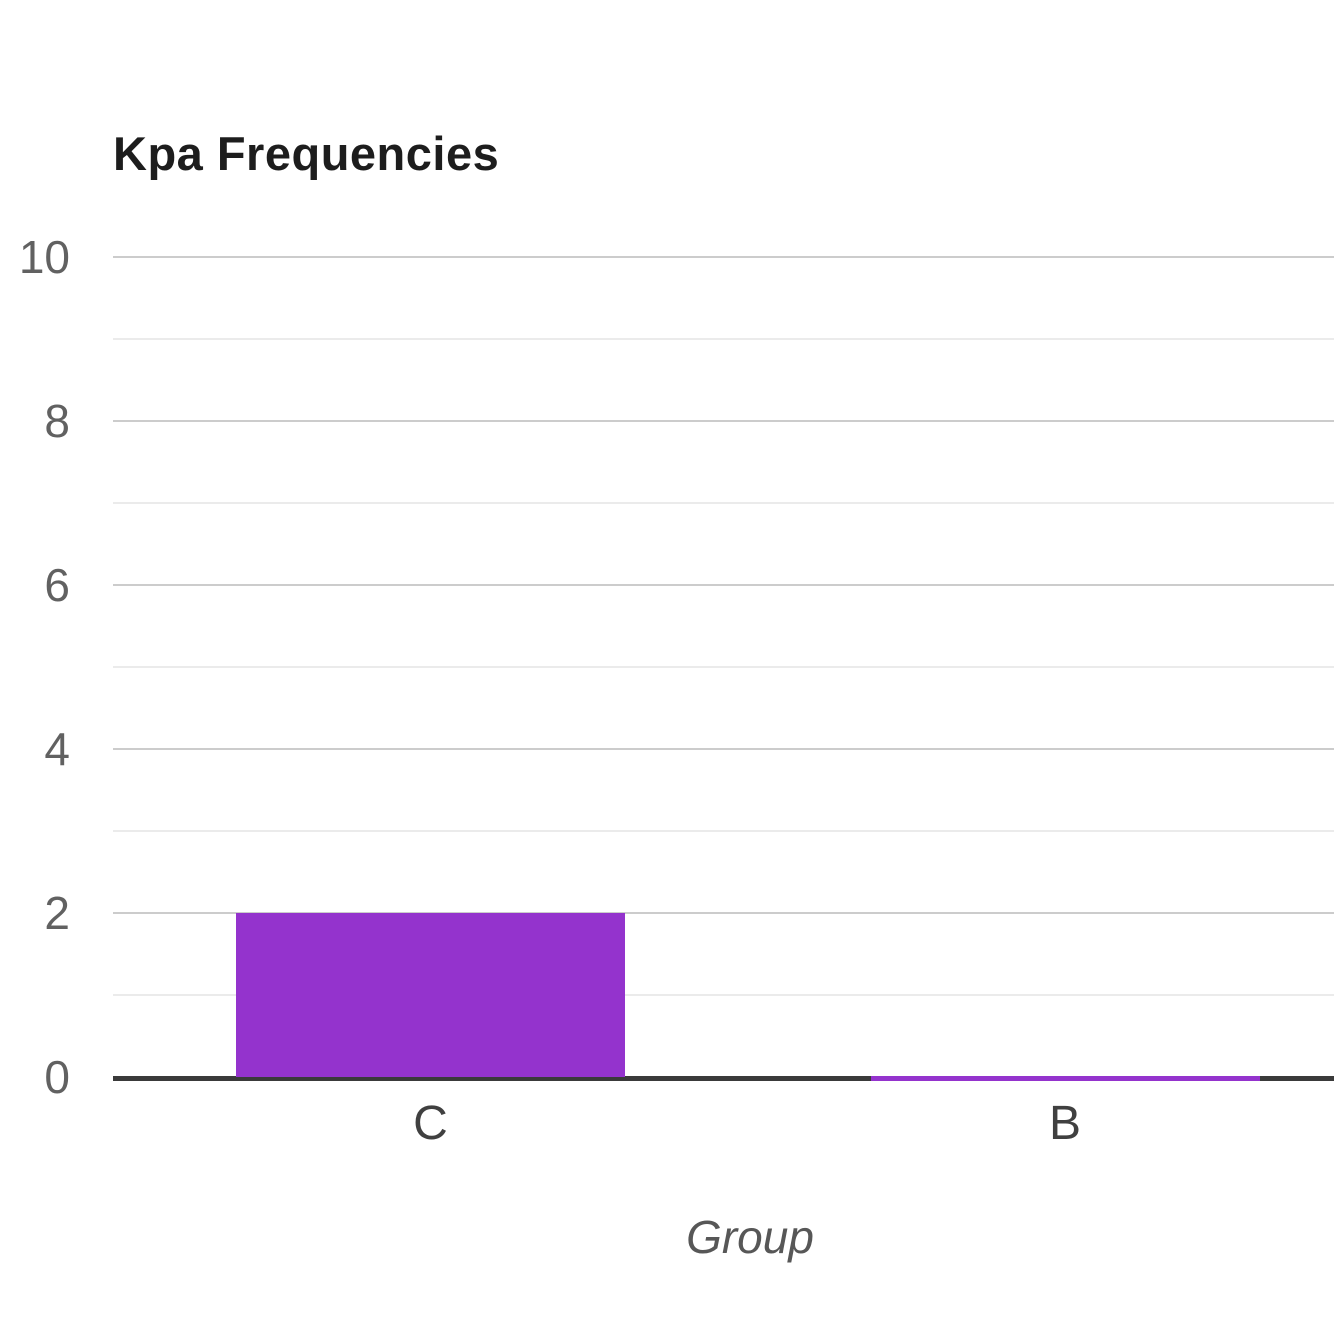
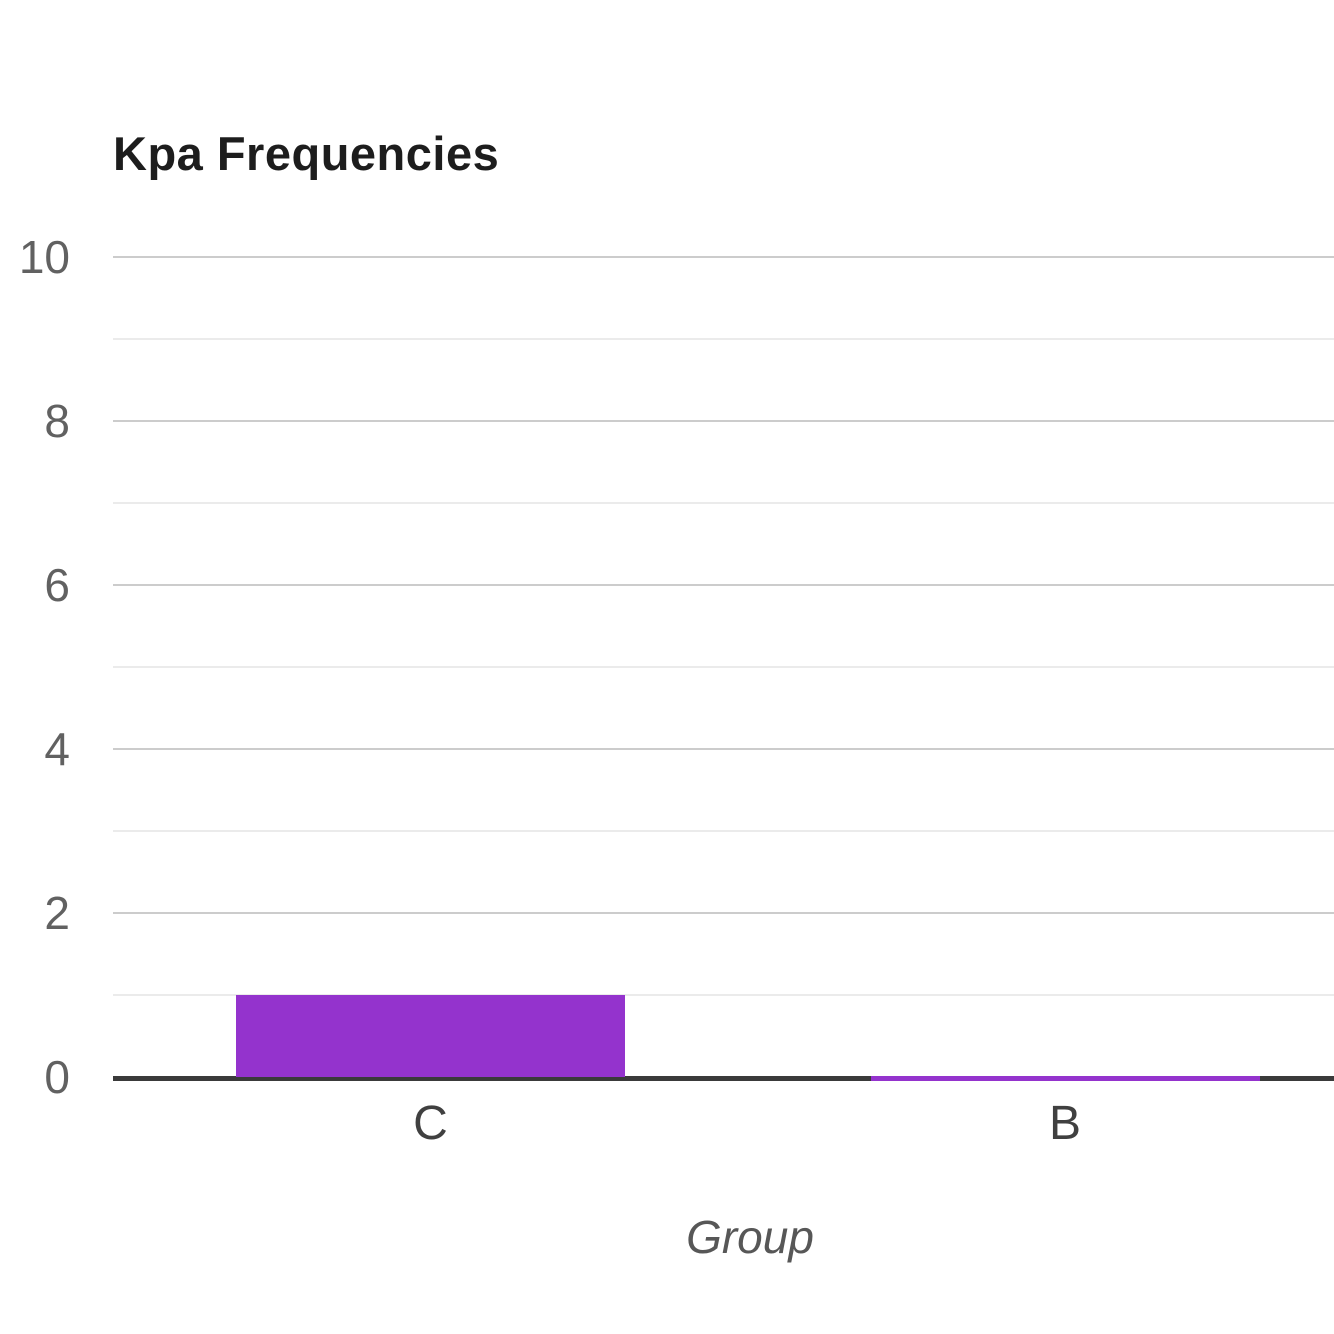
C: 2 -> 1
